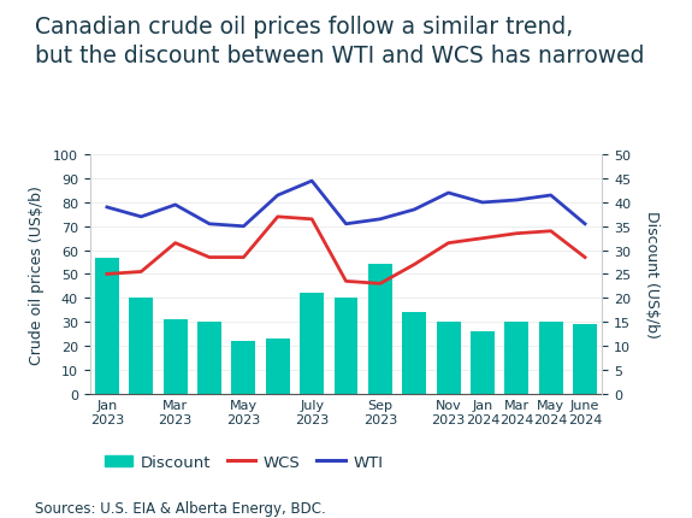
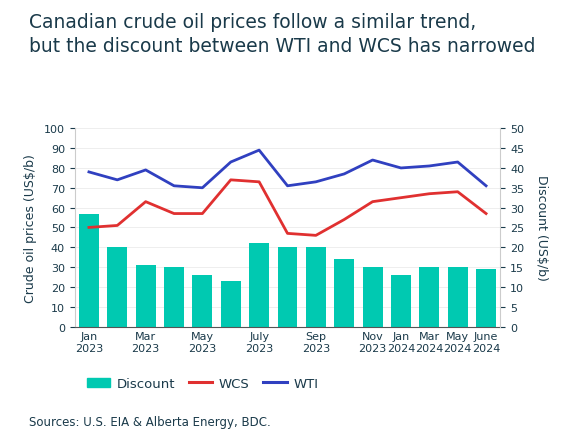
Discount/May 2023: 22 -> 26
Discount/Sep 2023: 54 -> 40
